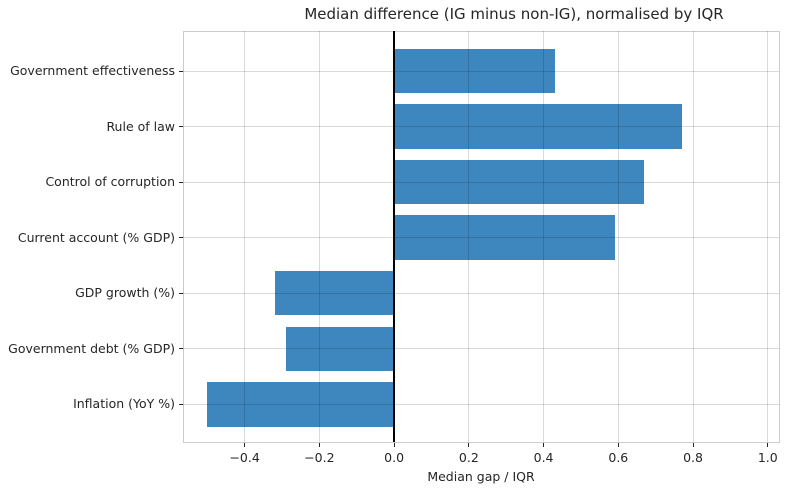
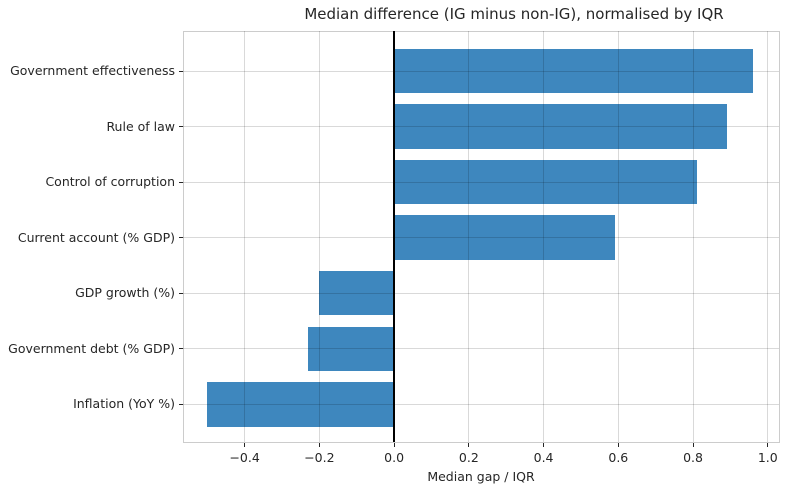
Government effectiveness: 0.43 -> 0.96
Rule of law: 0.77 -> 0.89
Control of corruption: 0.67 -> 0.81
GDP growth (%): -0.32 -> -0.20
Government debt (% GDP): -0.29 -> -0.23
